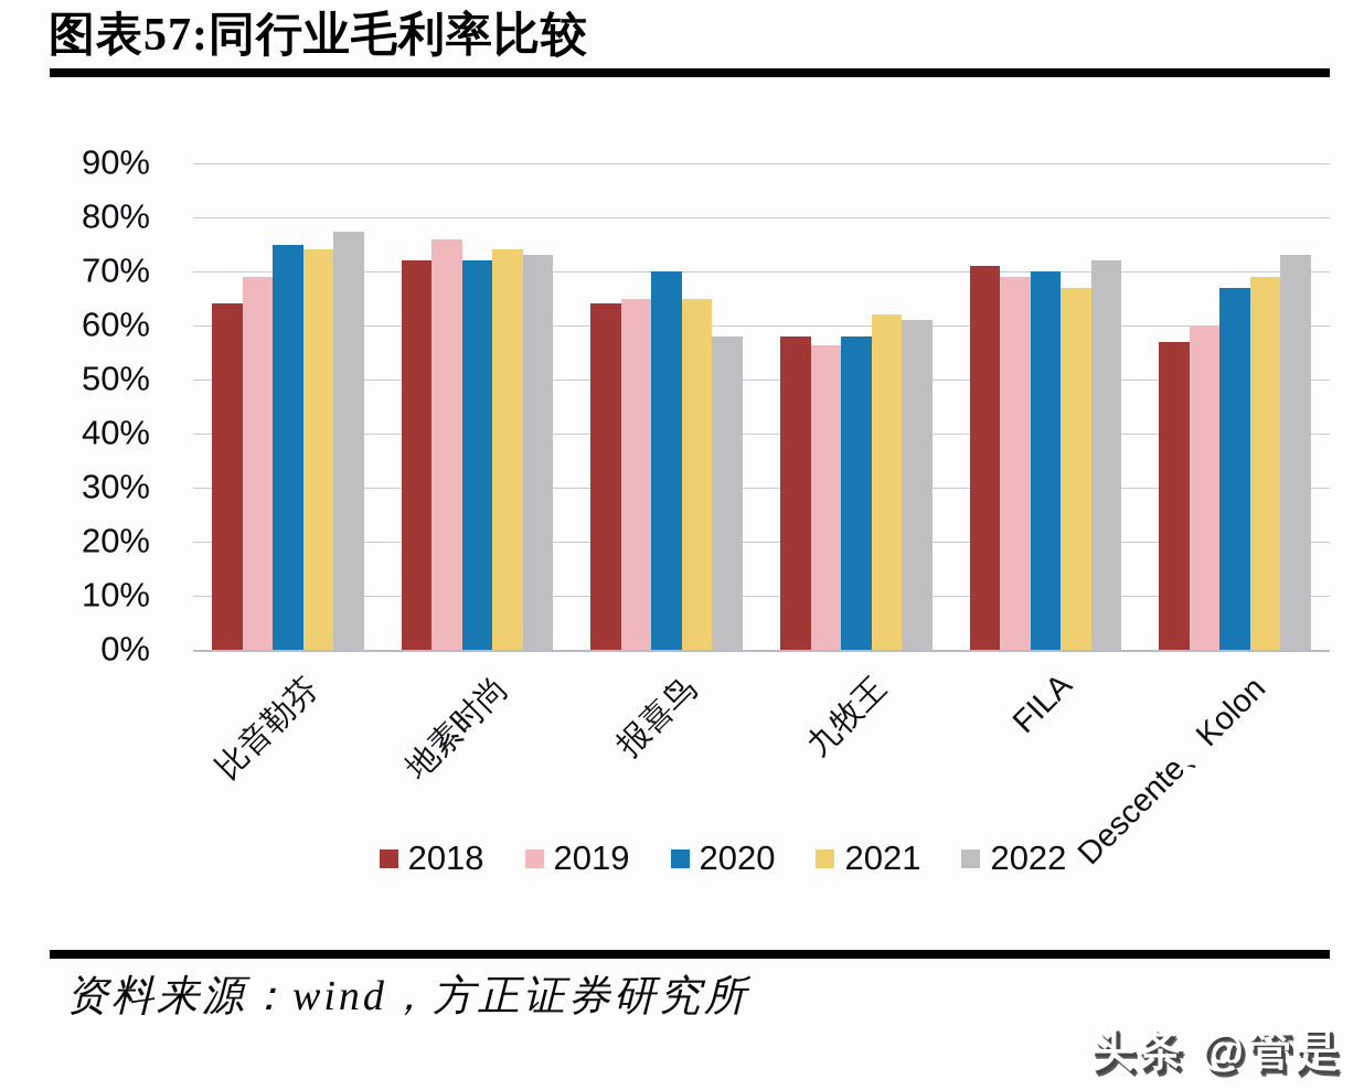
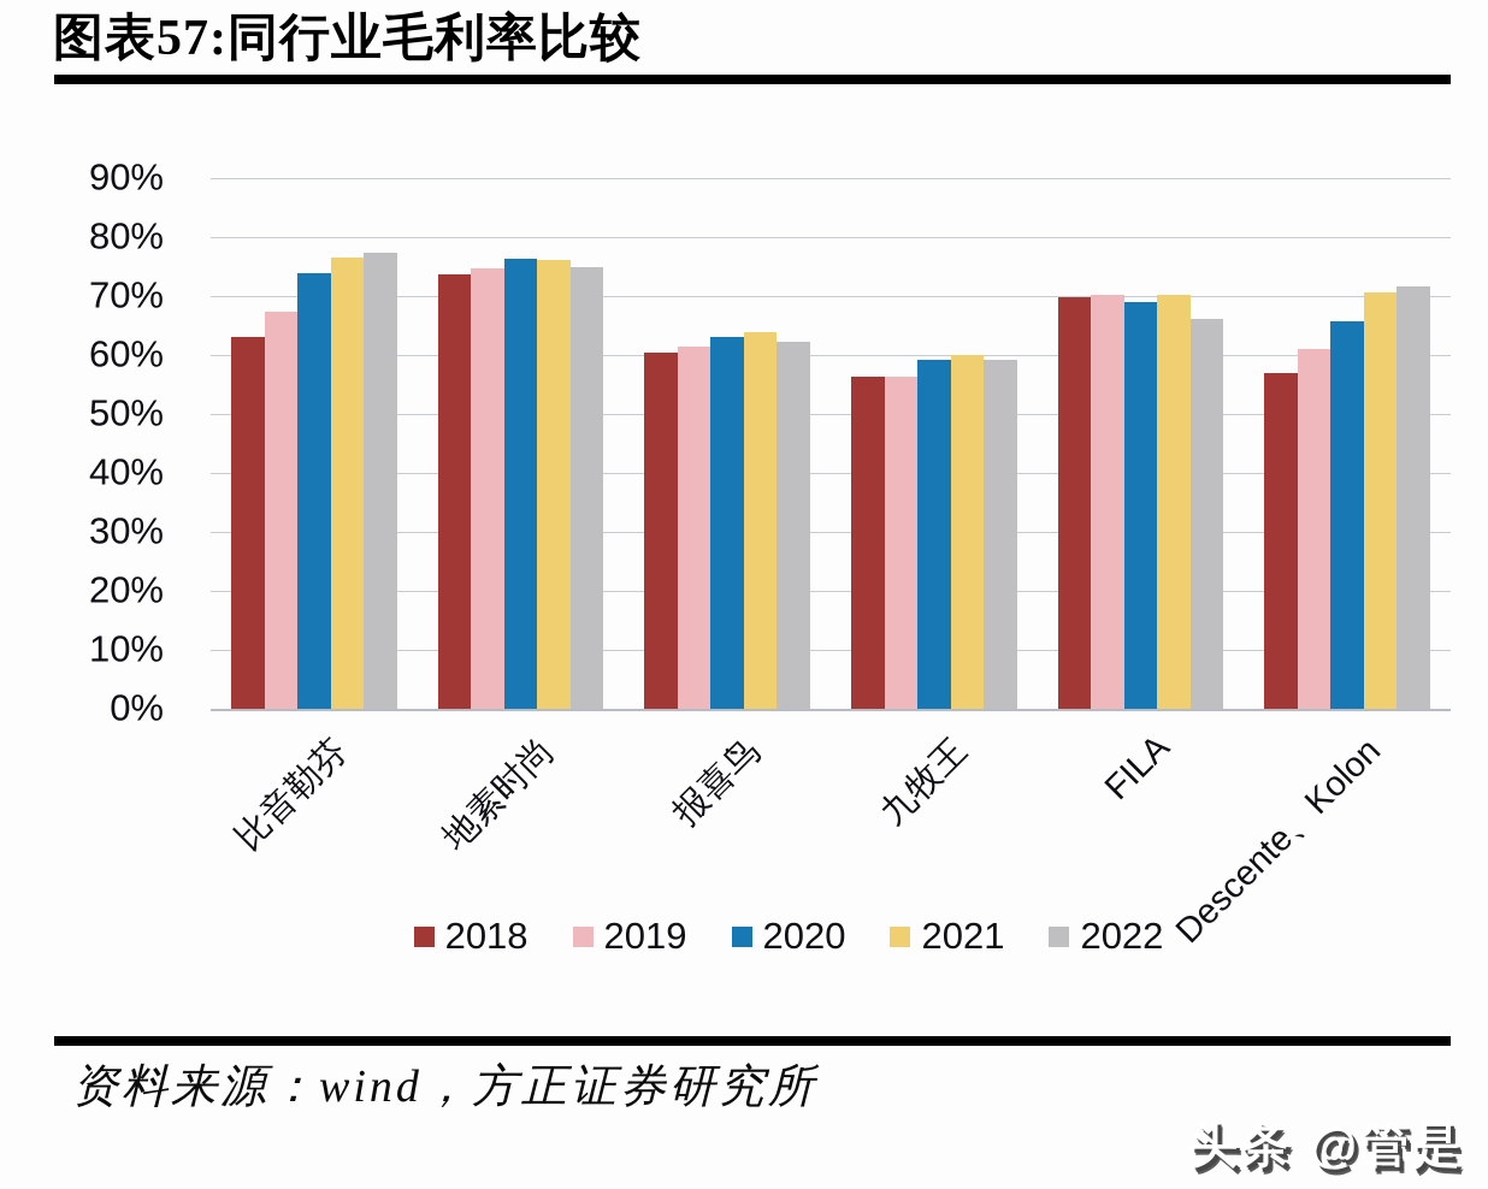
2018/比音勒芬: 64% -> 63%
2019/比音勒芬: 69% -> 67%
2020/比音勒芬: 75% -> 74%
2021/比音勒芬: 74% -> 76%
2018/地素时尚: 72% -> 74%
2019/地素时尚: 76% -> 75%
2020/地素时尚: 72% -> 76%
2021/地素时尚: 74% -> 76%
2022/地素时尚: 73% -> 75%
2018/报喜鸟: 64% -> 60%
2019/报喜鸟: 65% -> 61%
2020/报喜鸟: 70% -> 63%
2021/报喜鸟: 65% -> 64%
2022/报喜鸟: 58% -> 62%
2018/九牧王: 58% -> 56%
2020/九牧王: 58% -> 59%
2021/九牧王: 62% -> 60%
2022/九牧王: 61% -> 59%
2018/FILA: 71% -> 70%
2019/FILA: 69% -> 70%
2020/FILA: 70% -> 69%
2021/FILA: 67% -> 70%
2022/FILA: 72% -> 66%
2019/Descente、Kolon: 60% -> 61%
2020/Descente、Kolon: 67% -> 66%
2021/Descente、Kolon: 69% -> 71%
2022/Descente、Kolon: 73% -> 72%
